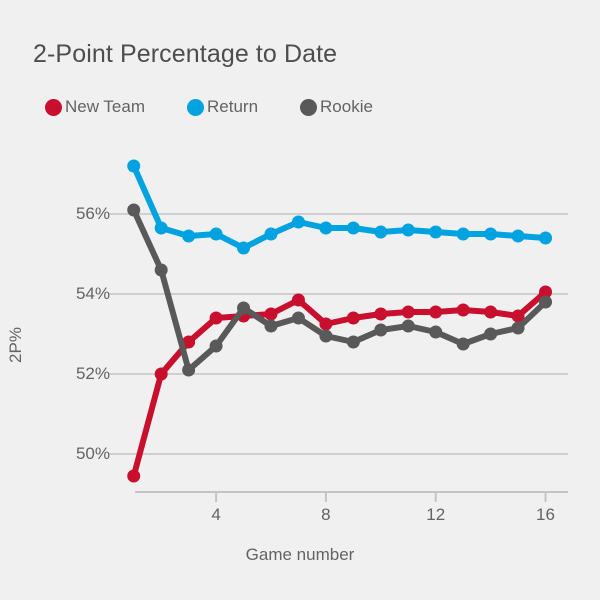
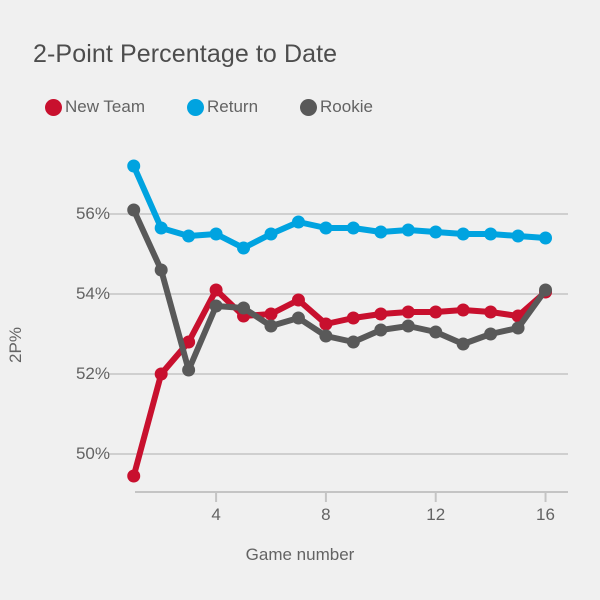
New Team/4: 53.4% -> 54.1%
Rookie/4: 52.7% -> 53.7%
Rookie/16: 53.8% -> 54.1%
